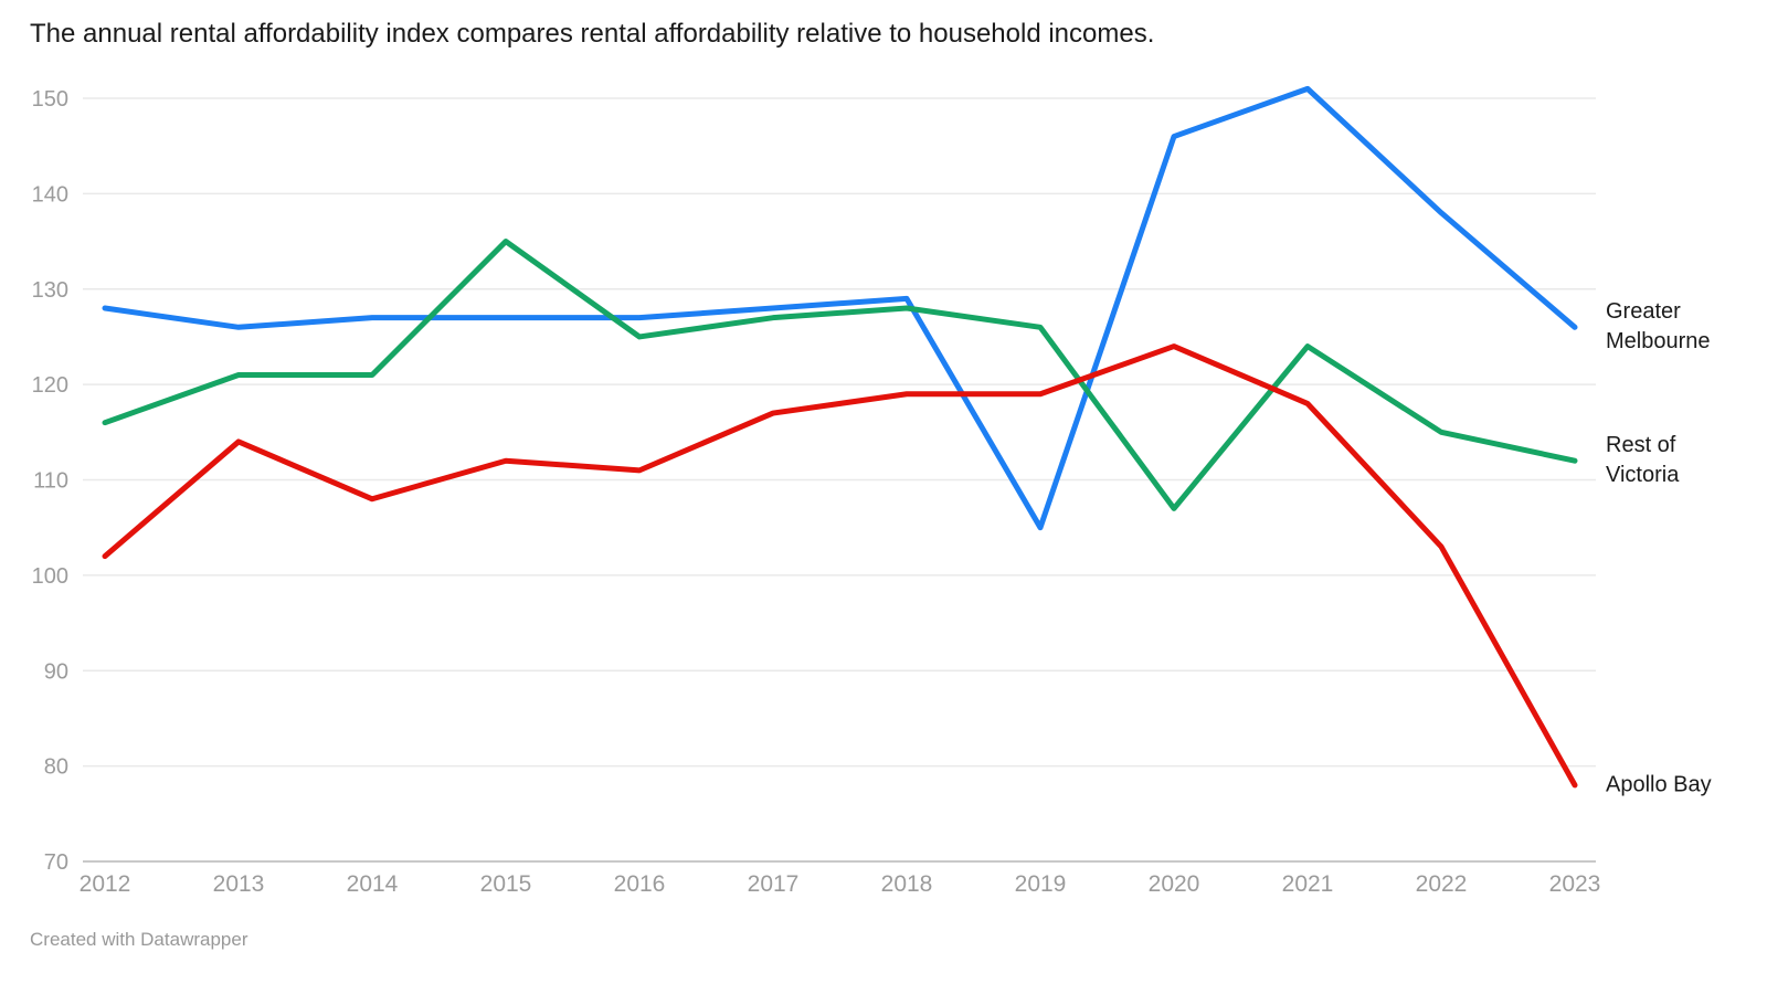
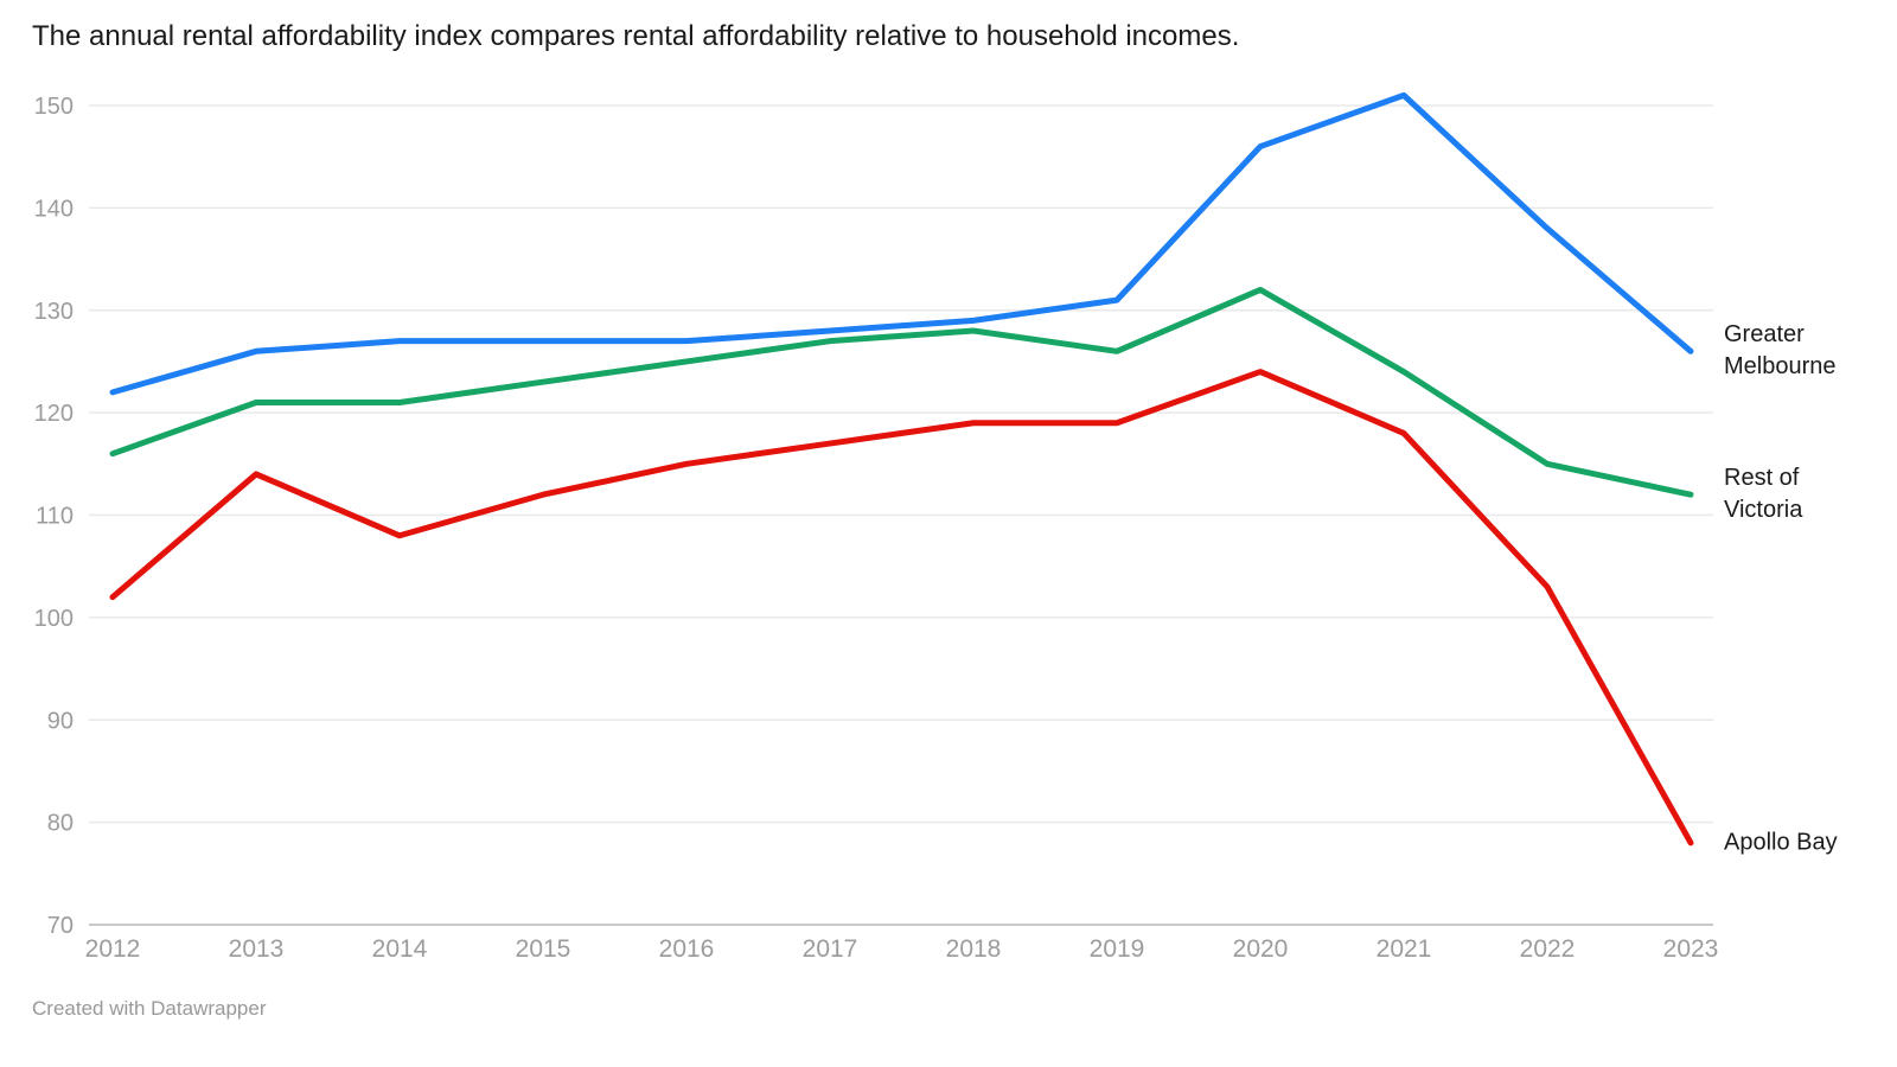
Greater Melbourne/2012: 128 -> 122
Rest of Victoria/2015: 135 -> 123
Apollo Bay/2016: 111 -> 115
Greater Melbourne/2019: 105 -> 131
Rest of Victoria/2020: 107 -> 132
